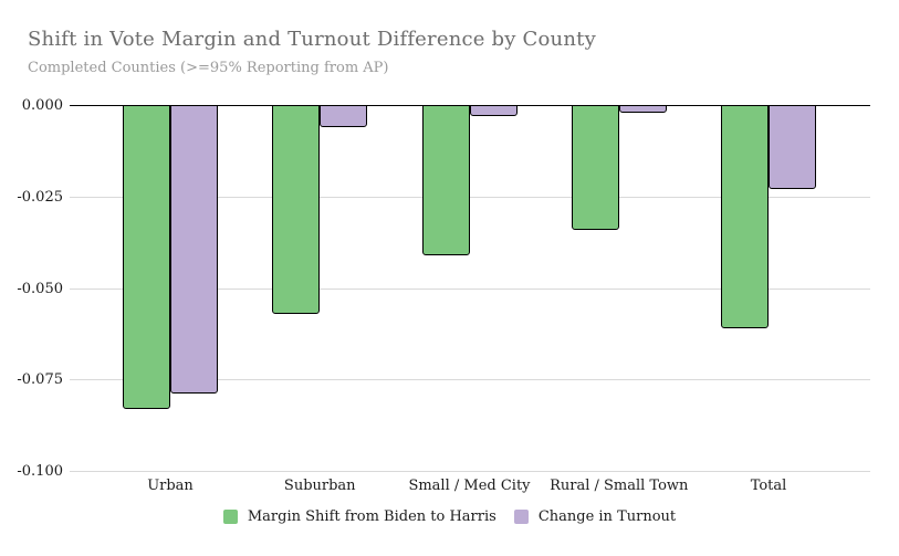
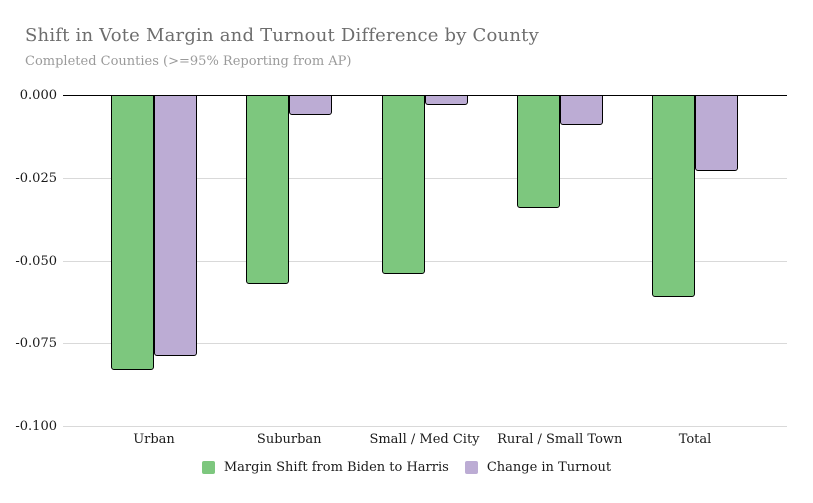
Margin Shift from Biden to Harris/Small / Med City: -0.041 -> -0.054
Change in Turnout/Rural / Small Town: -0.002 -> -0.009
